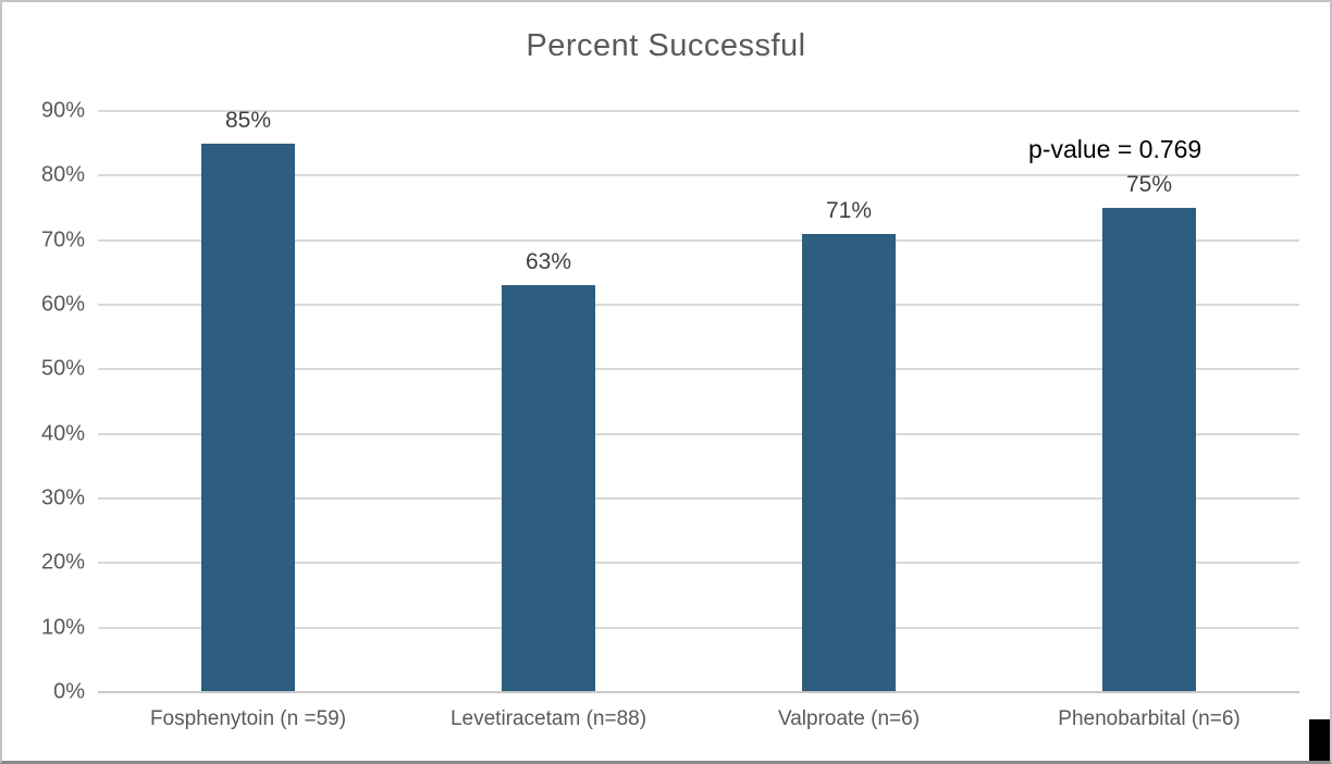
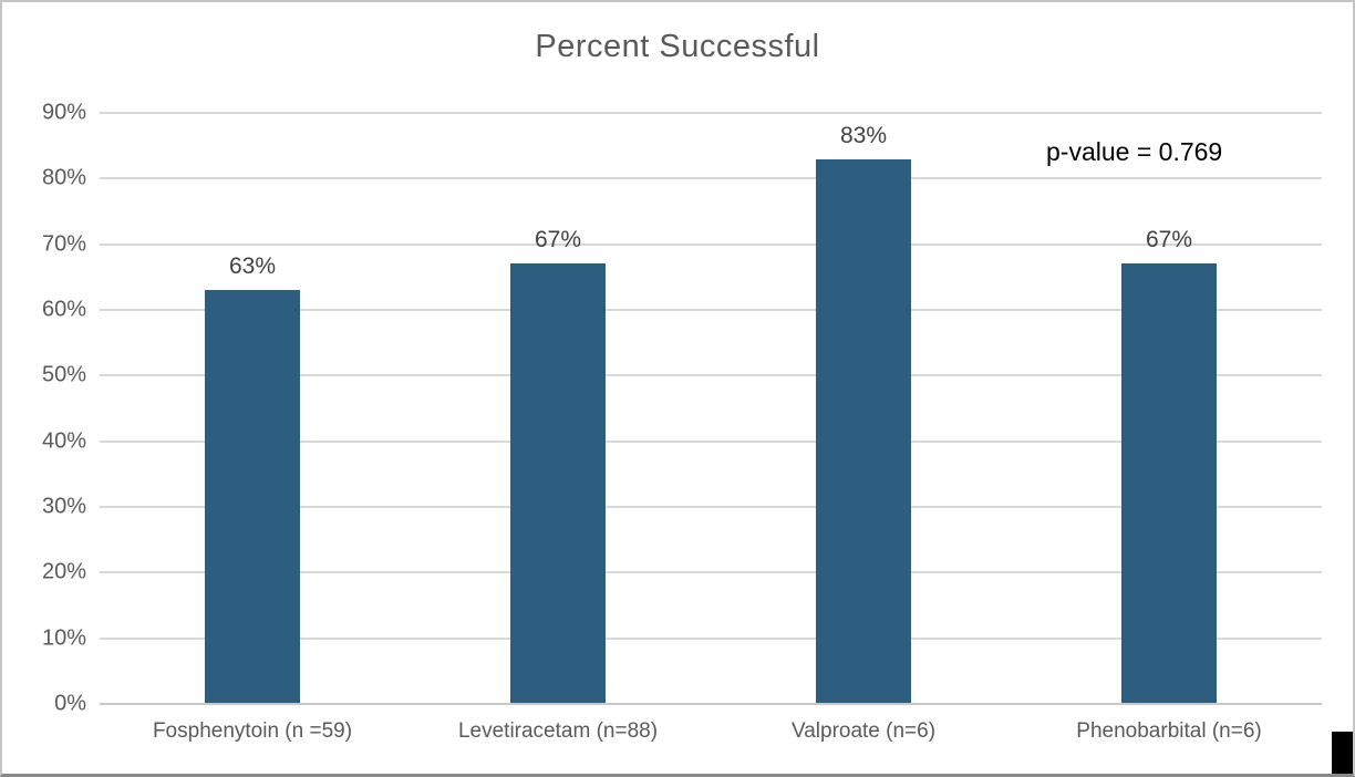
Fosphenytoin (n =59): 85% -> 63%
Levetiracetam (n=88): 63% -> 67%
Valproate (n=6): 71% -> 83%
Phenobarbital (n=6): 75% -> 67%
